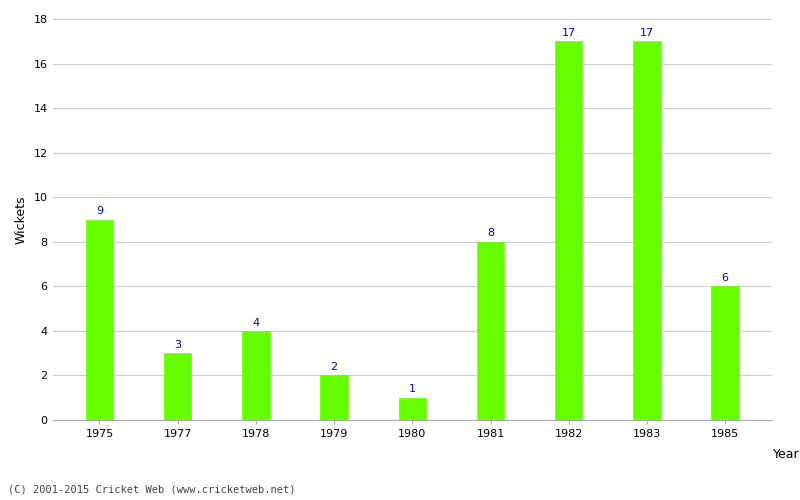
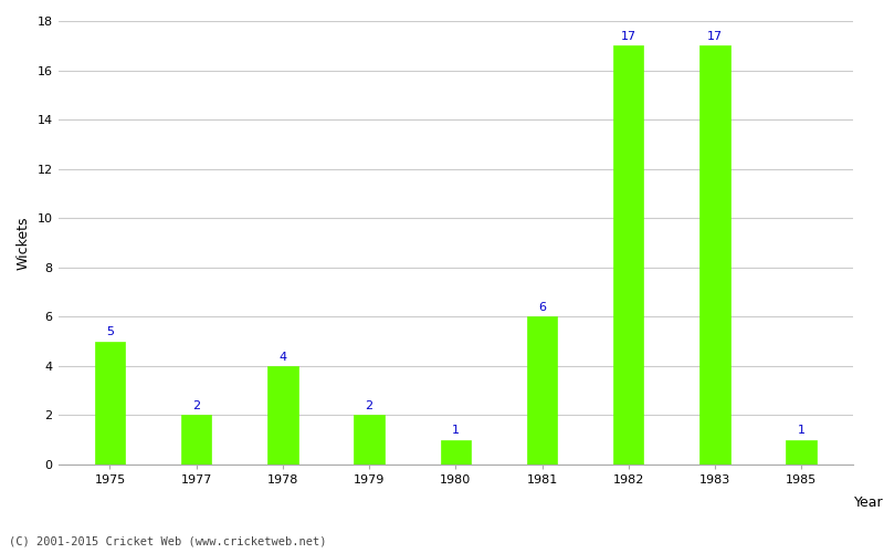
1975: 9 -> 5
1977: 3 -> 2
1981: 8 -> 6
1985: 6 -> 1
